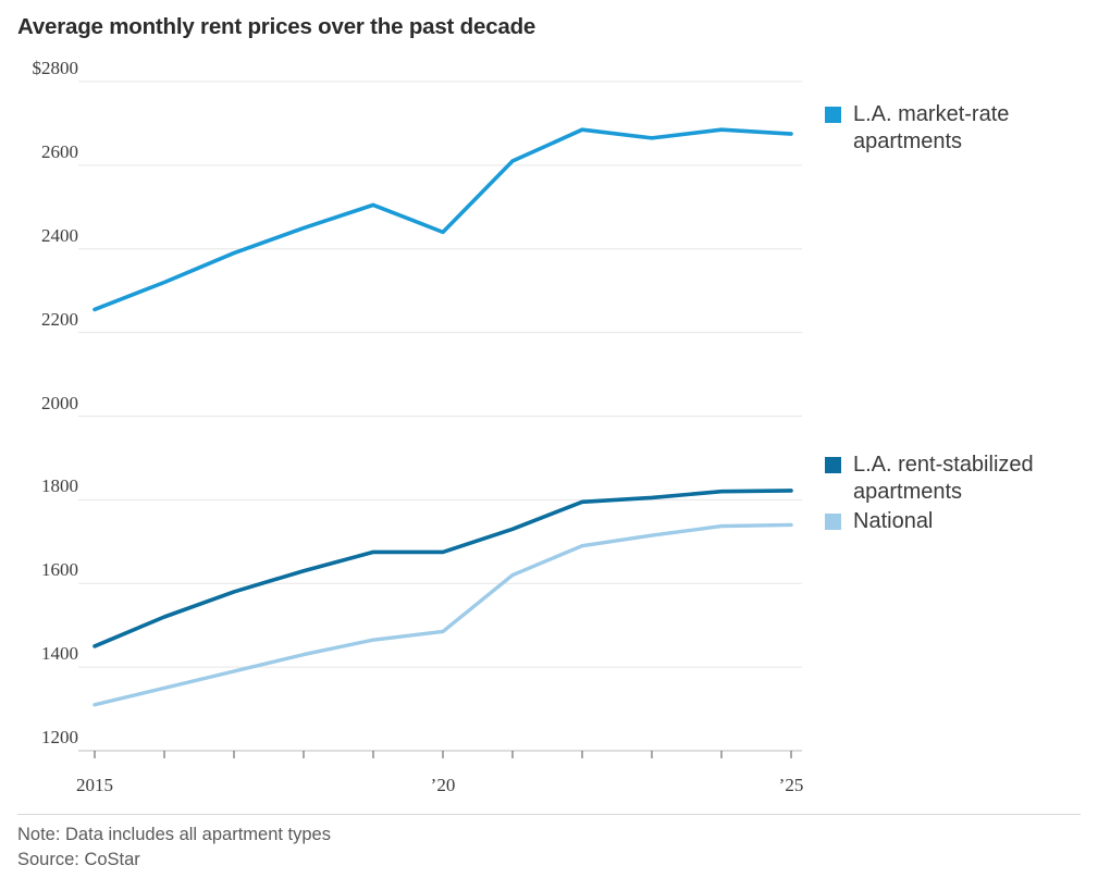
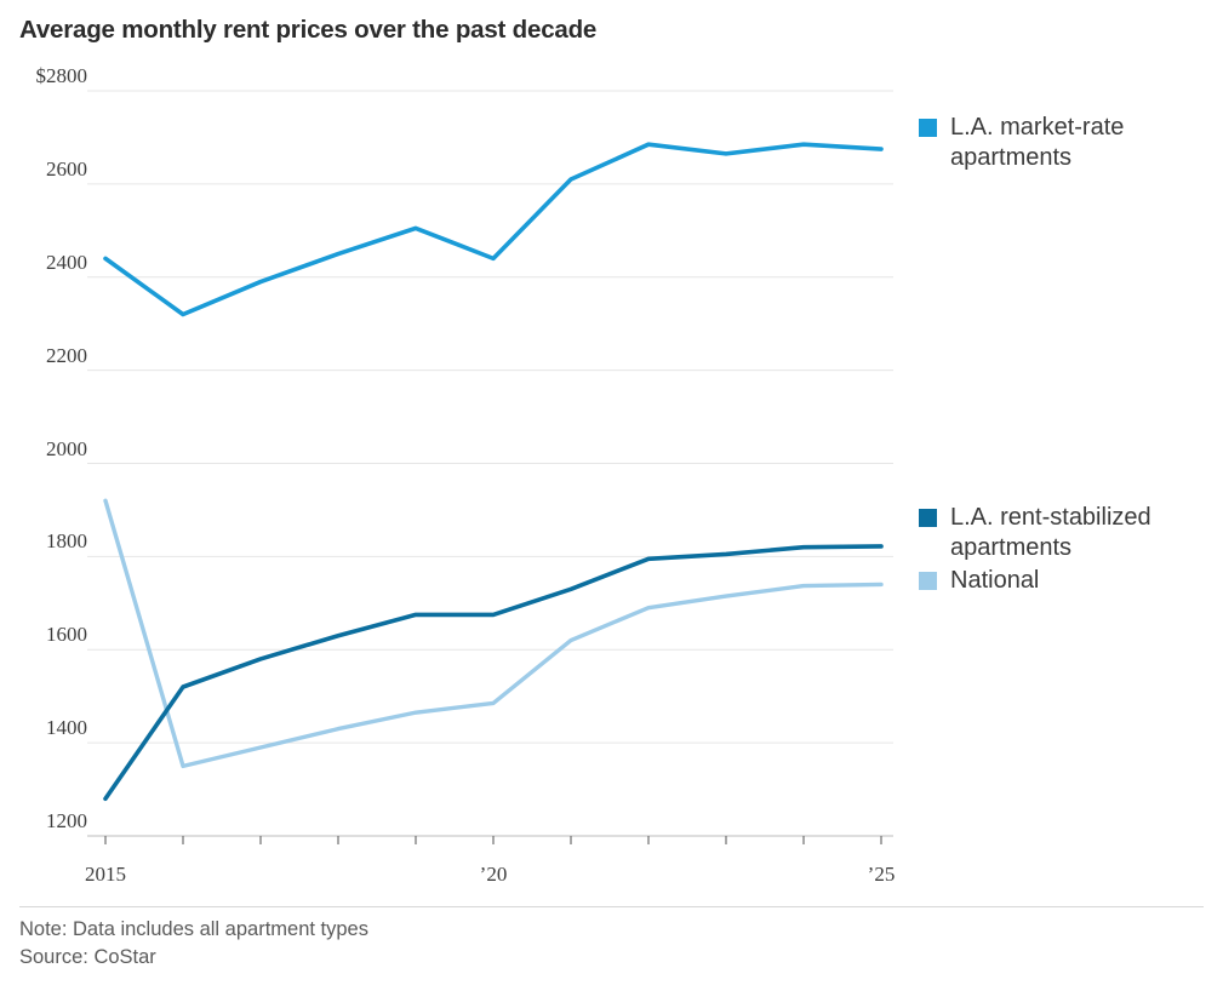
L.A. market-rate apartments/2015: $2260 -> $2440
L.A. rent-stabilized apartments/2015: $1450 -> $1280
National/2015: $1310 -> $1920
